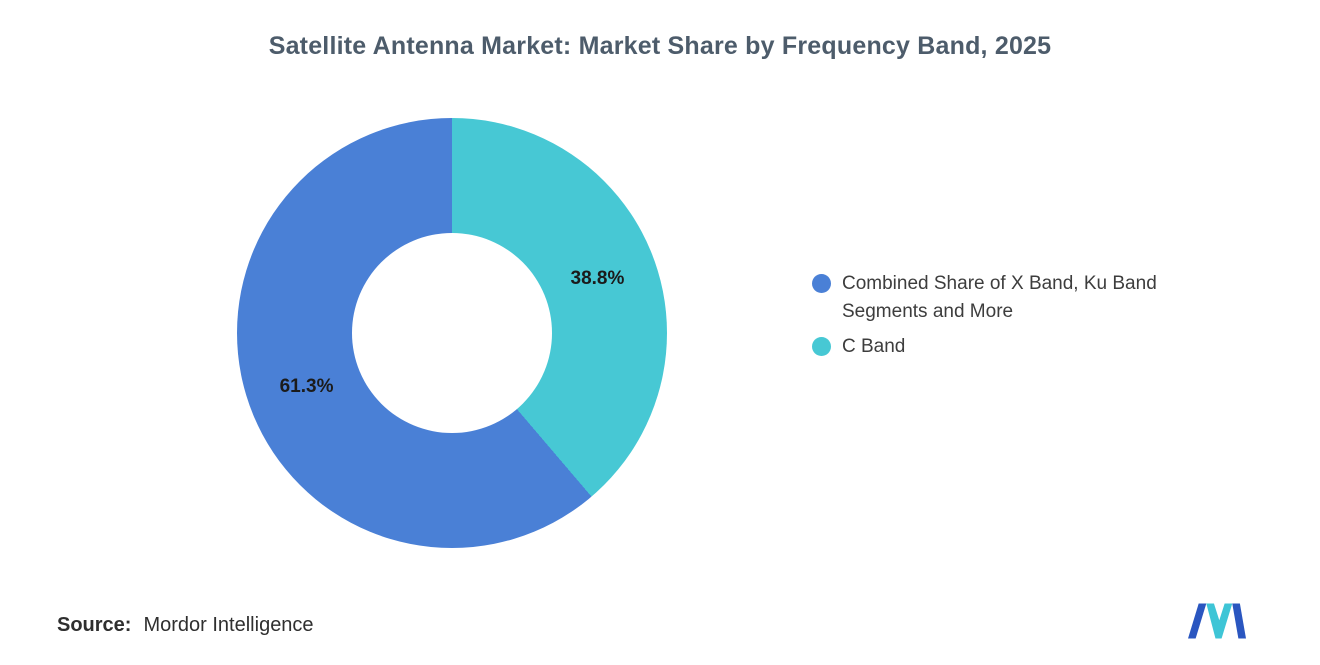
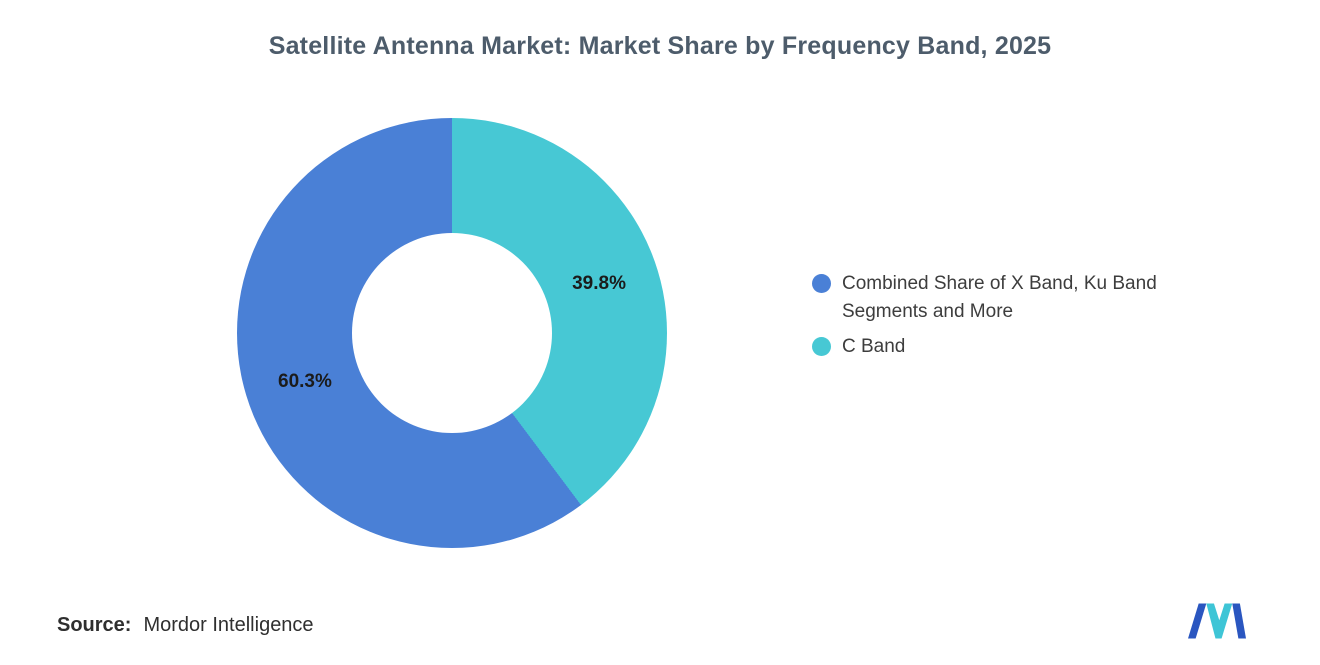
Combined Share of X Band, Ku Band Segments and More: 61.3% -> 60.3%
C Band: 38.8% -> 39.8%
